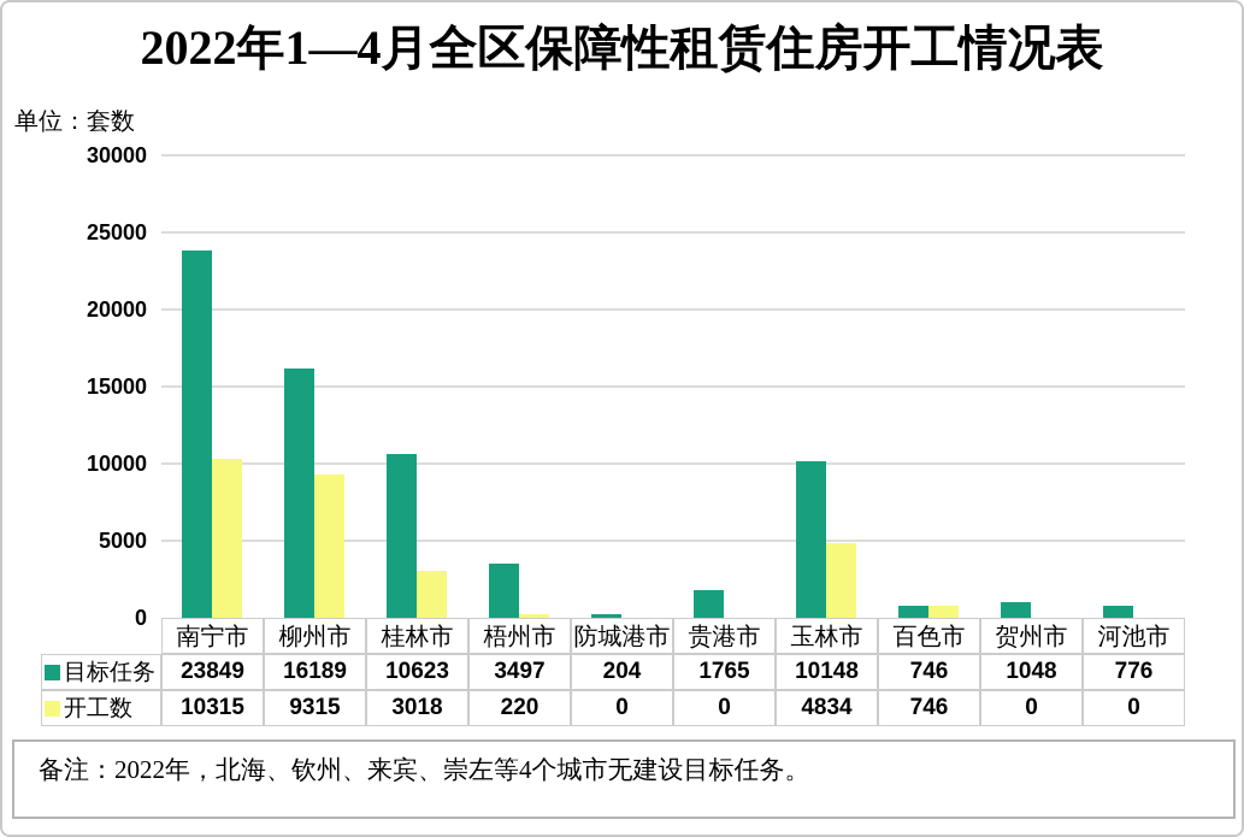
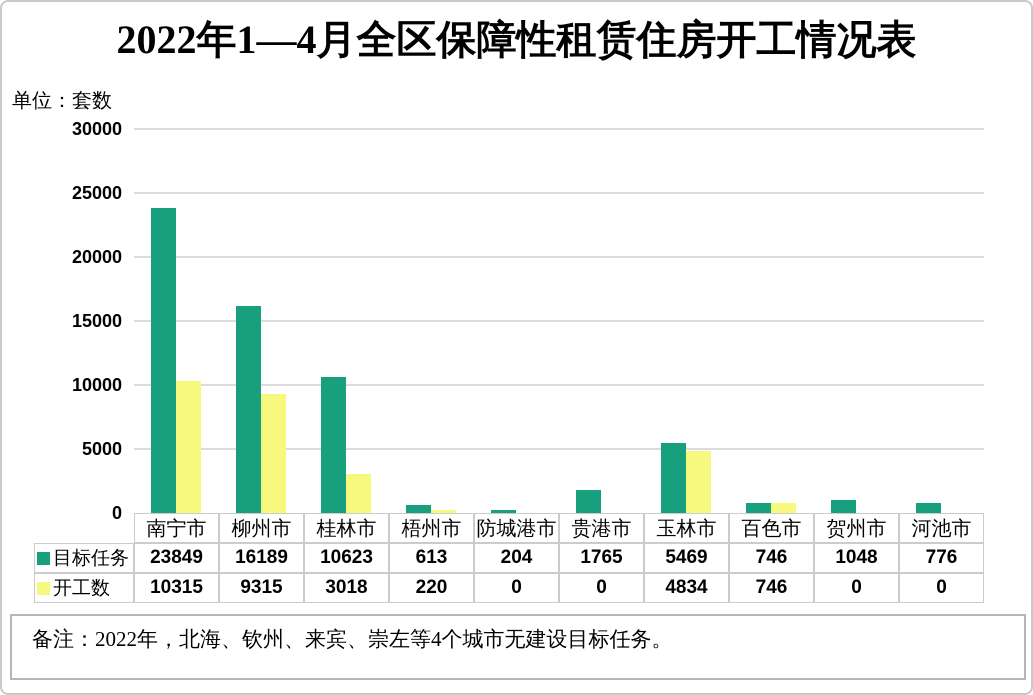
目标任务/梧州市: 3497 -> 613
目标任务/玉林市: 10148 -> 5469
